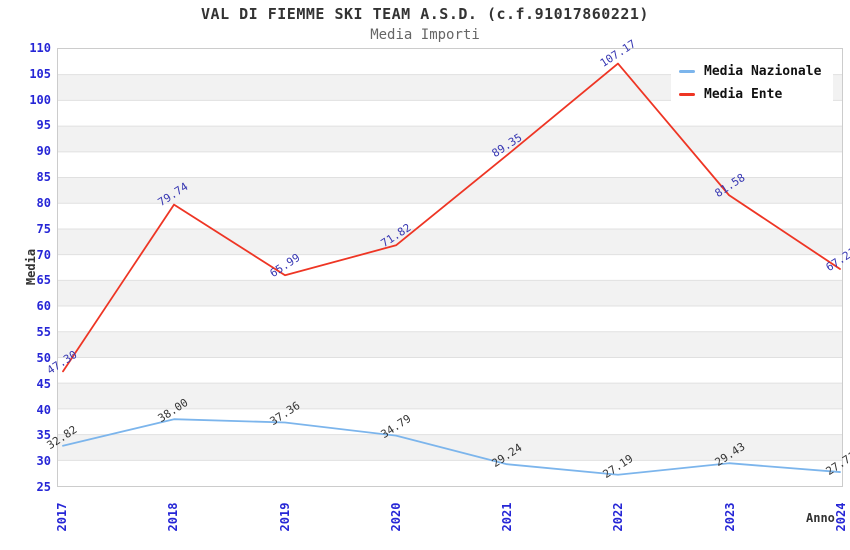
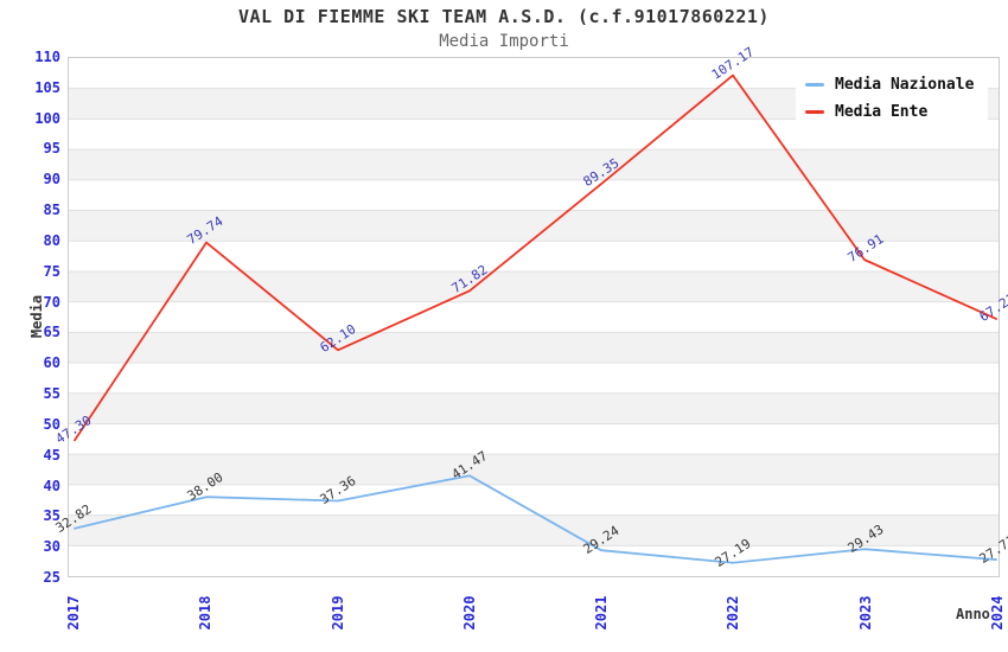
Media Ente/2019: 65.99 -> 62.10
Media Nazionale/2020: 34.79 -> 41.47
Media Ente/2023: 81.58 -> 76.91
